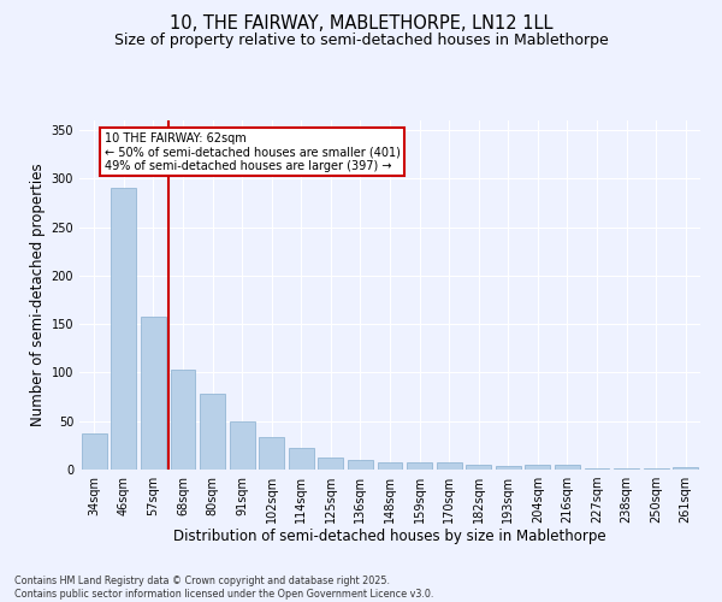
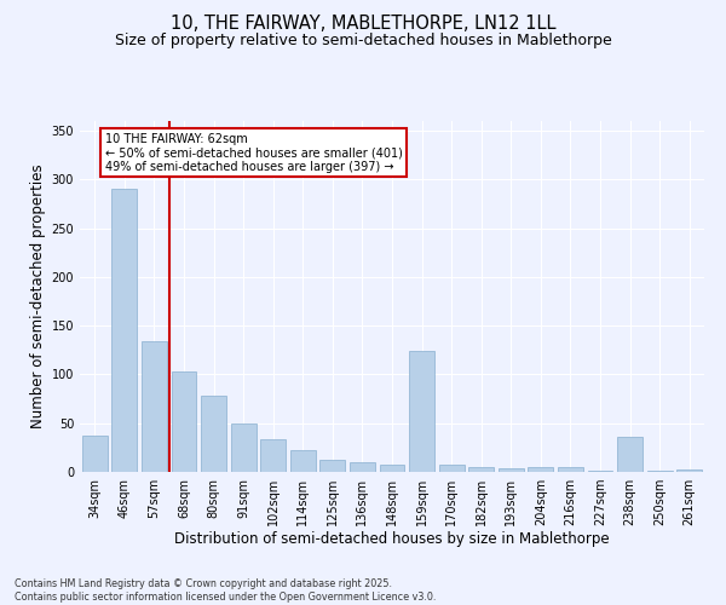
57sqm: 158 -> 134
159sqm: 7 -> 124
238sqm: 1 -> 36
